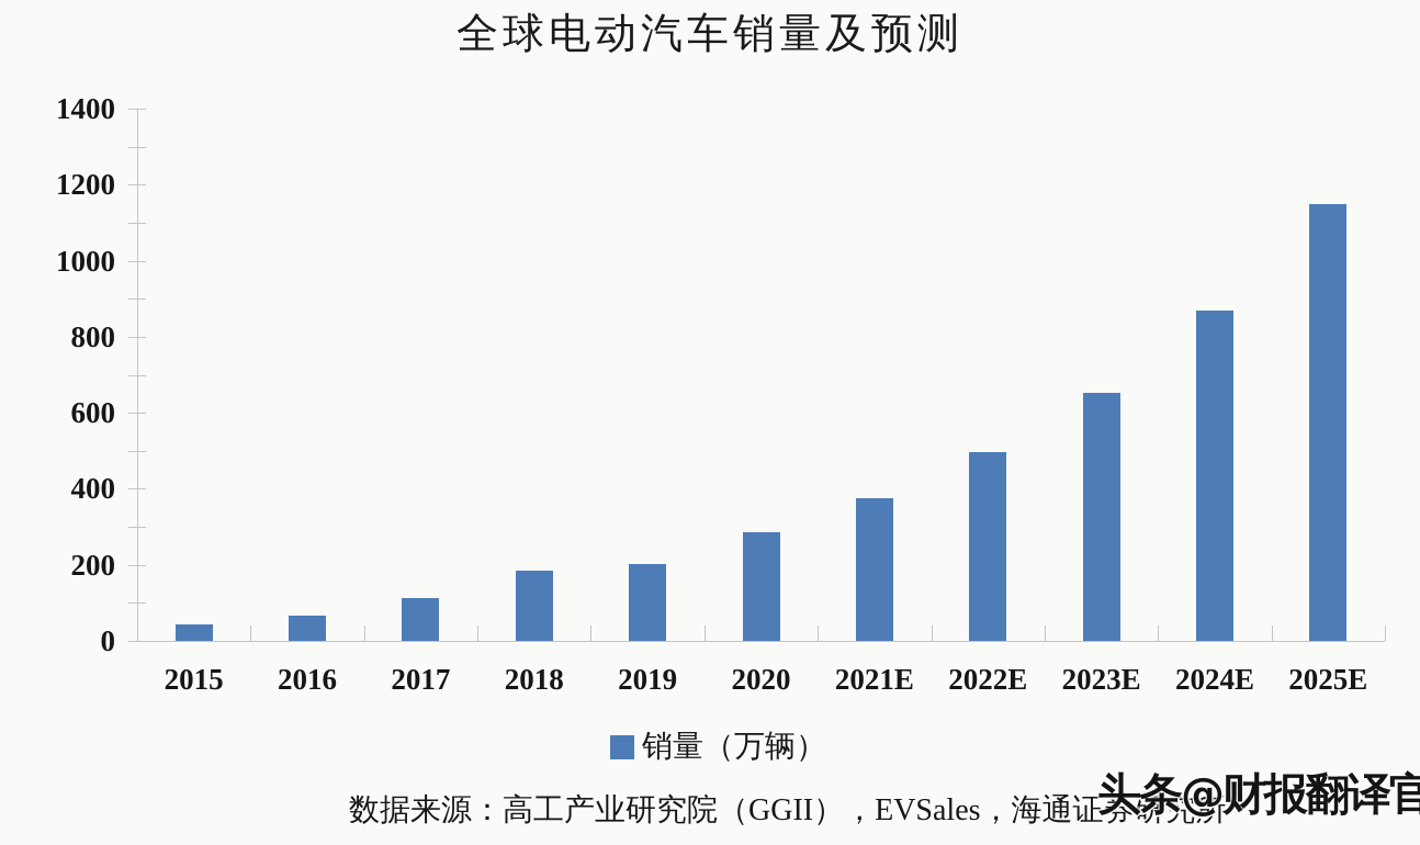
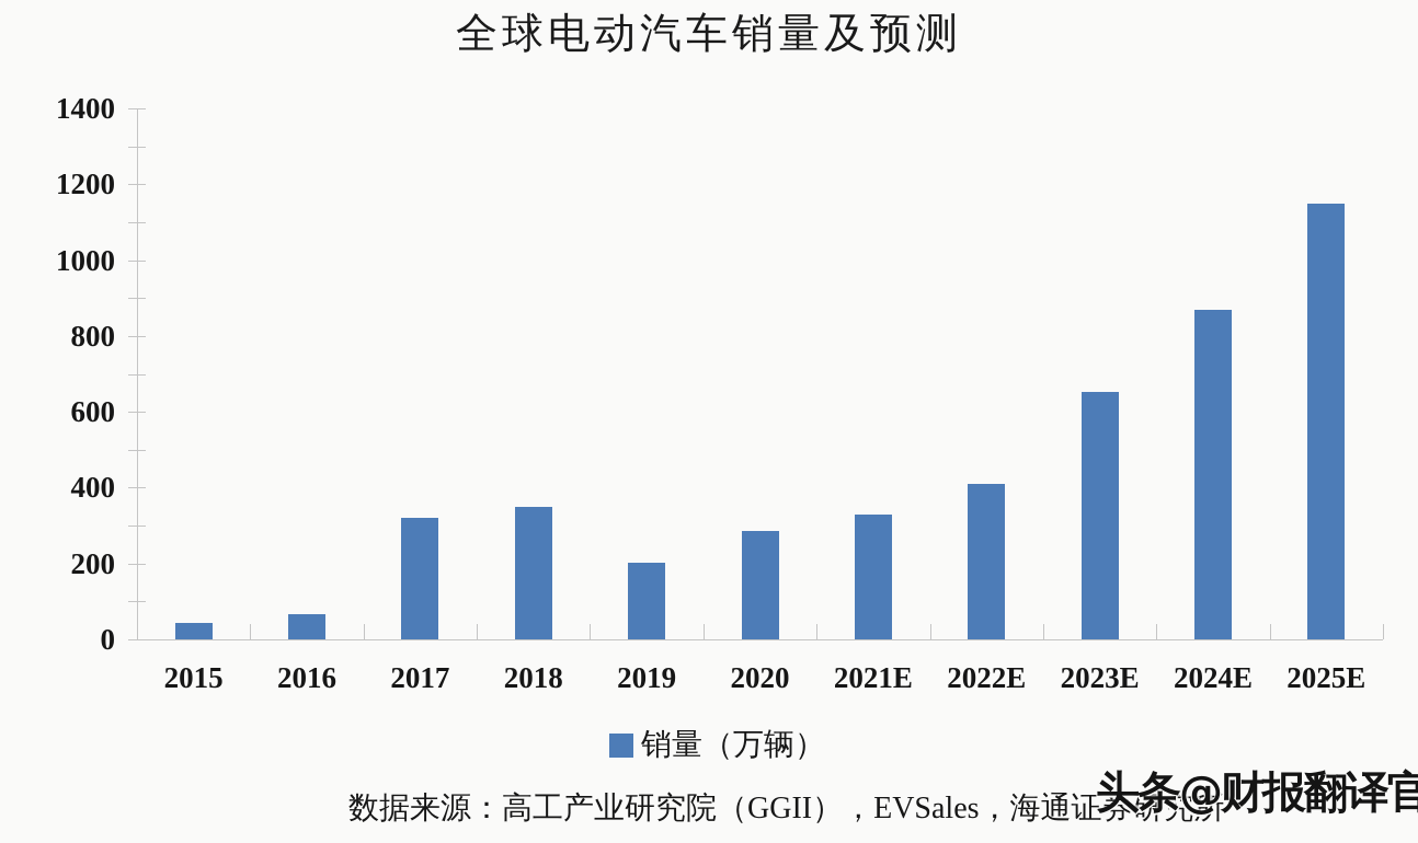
2017: 110 -> 320
2018: 180 -> 350
2021E: 380 -> 330
2022E: 500 -> 410
